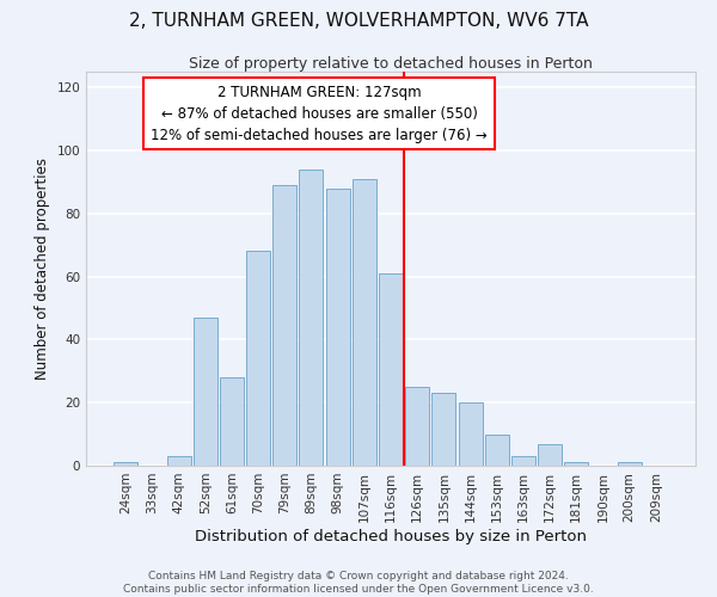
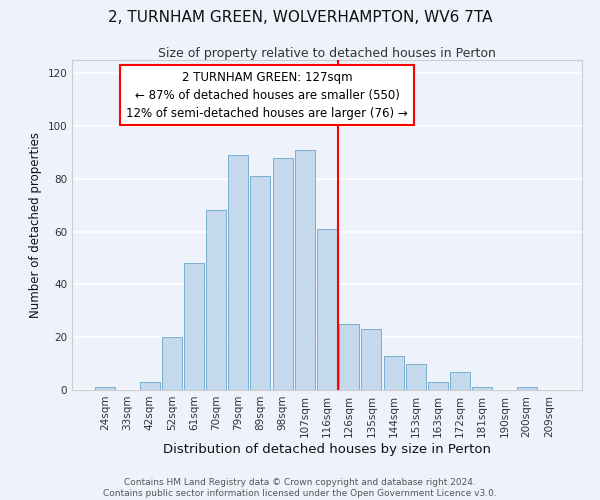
52sqm: 47 -> 20
61sqm: 28 -> 48
89sqm: 94 -> 81
144sqm: 20 -> 13
